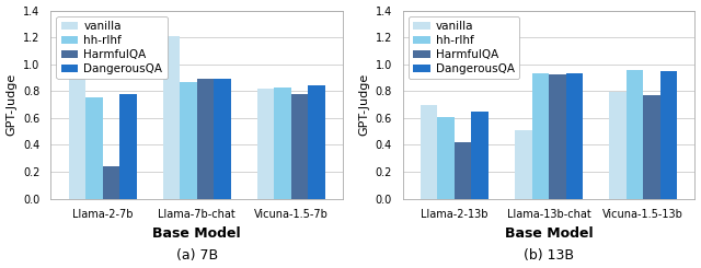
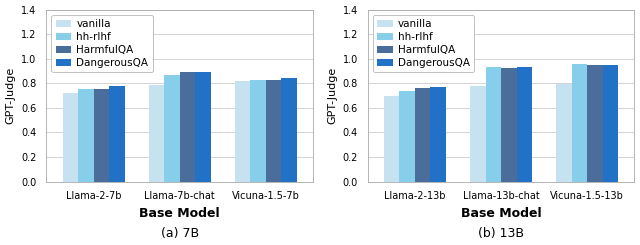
vanilla/Llama-2-7b: 0.90 -> 0.72
HarmfulQA/Llama-2-7b: 0.24 -> 0.76
vanilla/Llama-7b-chat: 1.21 -> 0.79
HarmfulQA/Vicuna-1.5-7b: 0.78 -> 0.82
hh-rlhf/Llama-2-13b: 0.61 -> 0.73
HarmfulQA/Llama-2-13b: 0.42 -> 0.77
DangerousQA/Llama-2-13b: 0.65 -> 0.77
vanilla/Llama-13b-chat: 0.51 -> 0.78
HarmfulQA/Vicuna-1.5-13b: 0.77 -> 0.94
